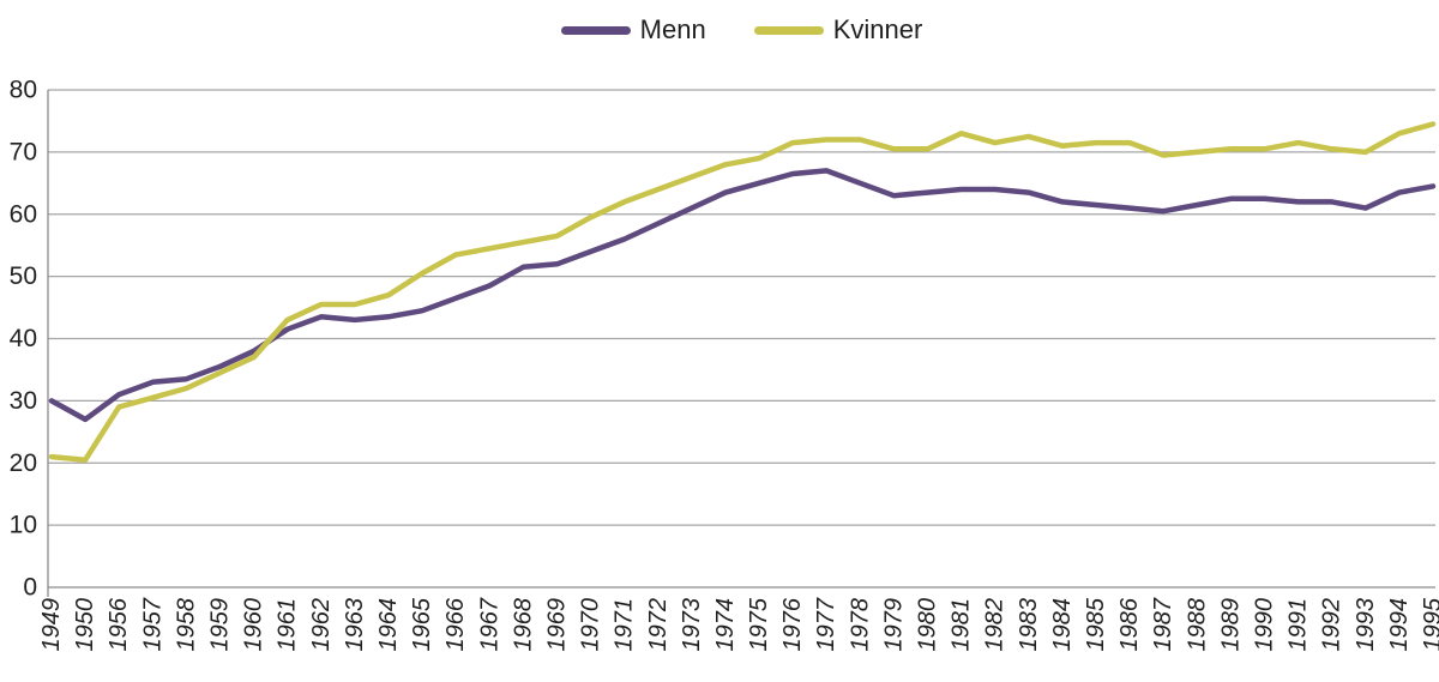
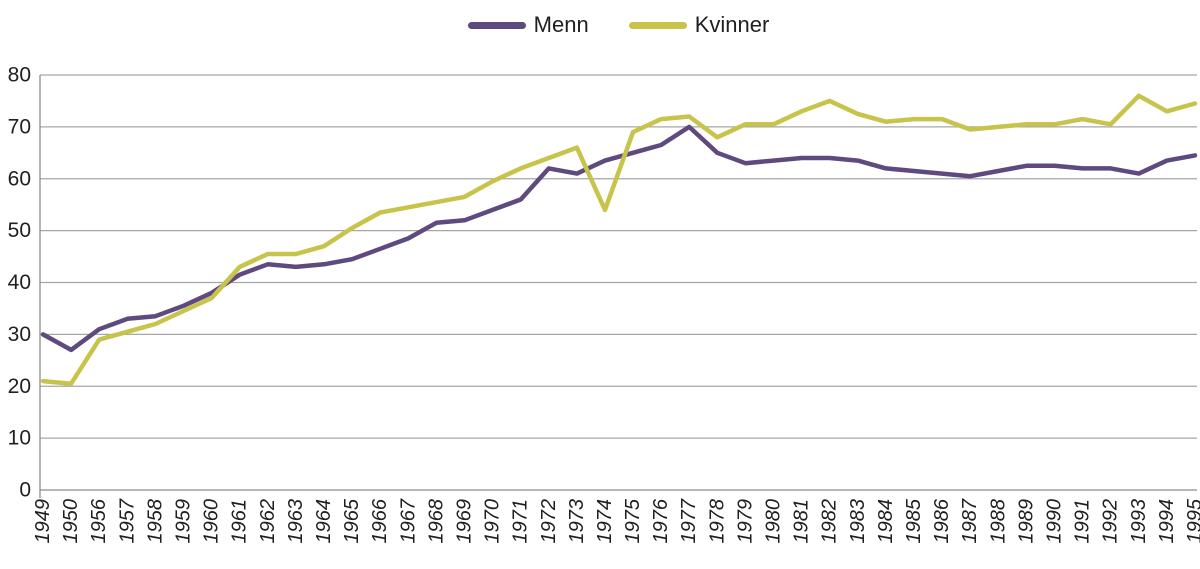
Menn/1972: 58 -> 62
Kvinner/1974: 68 -> 54
Menn/1977: 67 -> 70
Kvinner/1978: 72 -> 68
Kvinner/1982: 72 -> 75
Kvinner/1993: 70 -> 76
